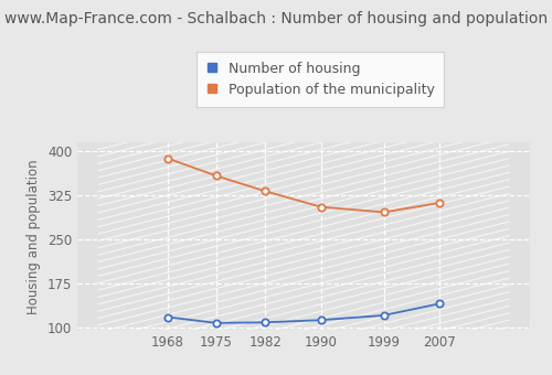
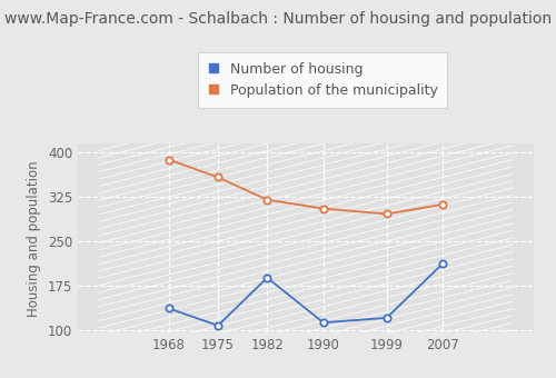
Number of housing/1968: 117 -> 136
Number of housing/1982: 108 -> 188
Population of the municipality/1982: 332 -> 320
Number of housing/2007: 140 -> 212
